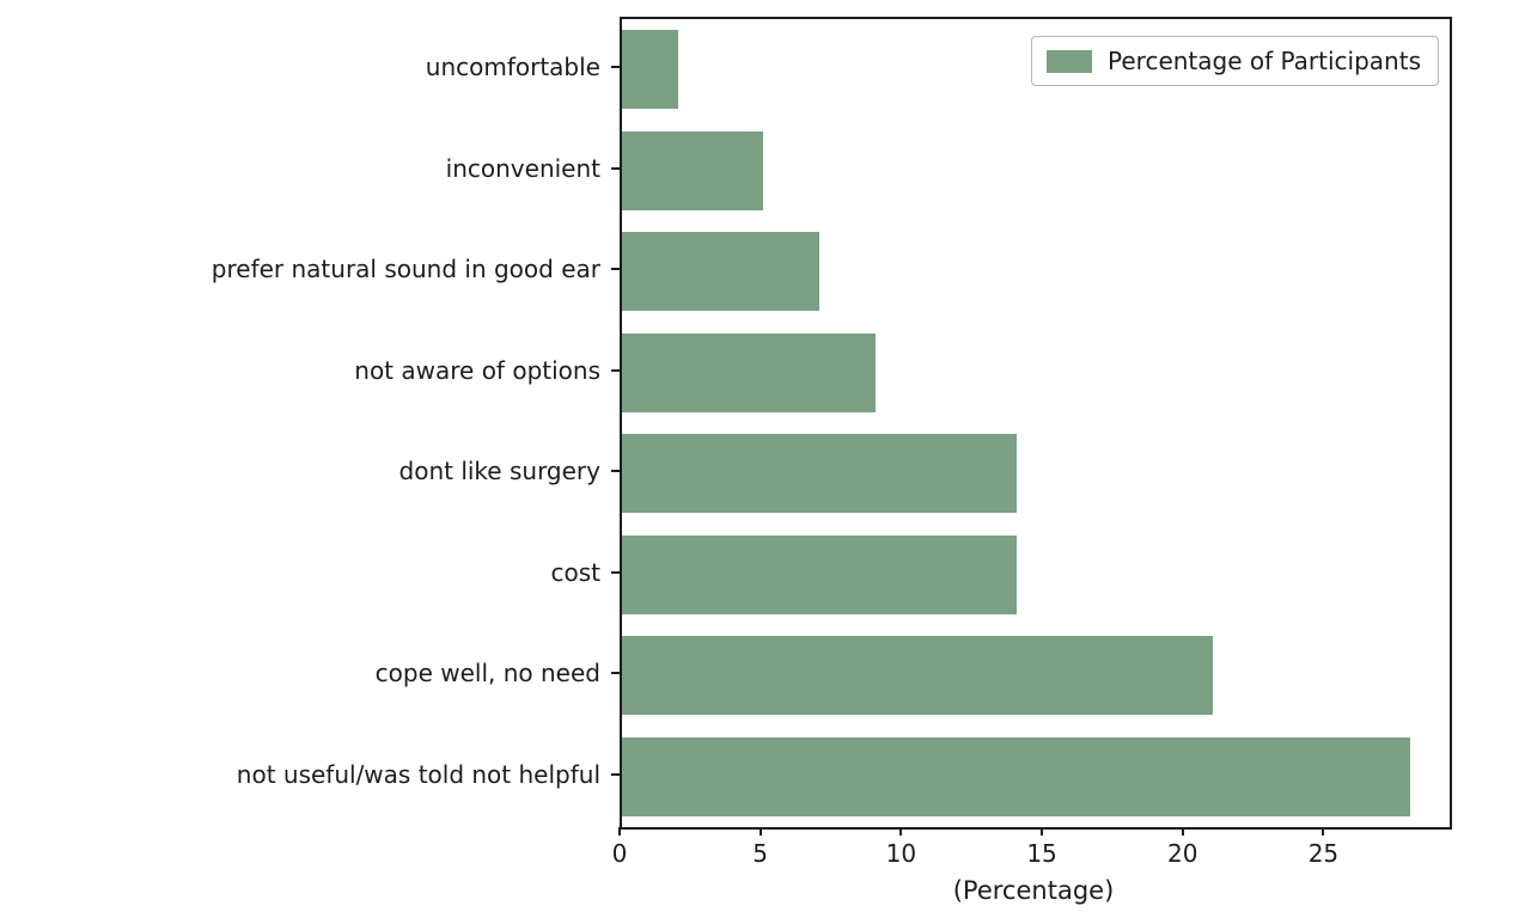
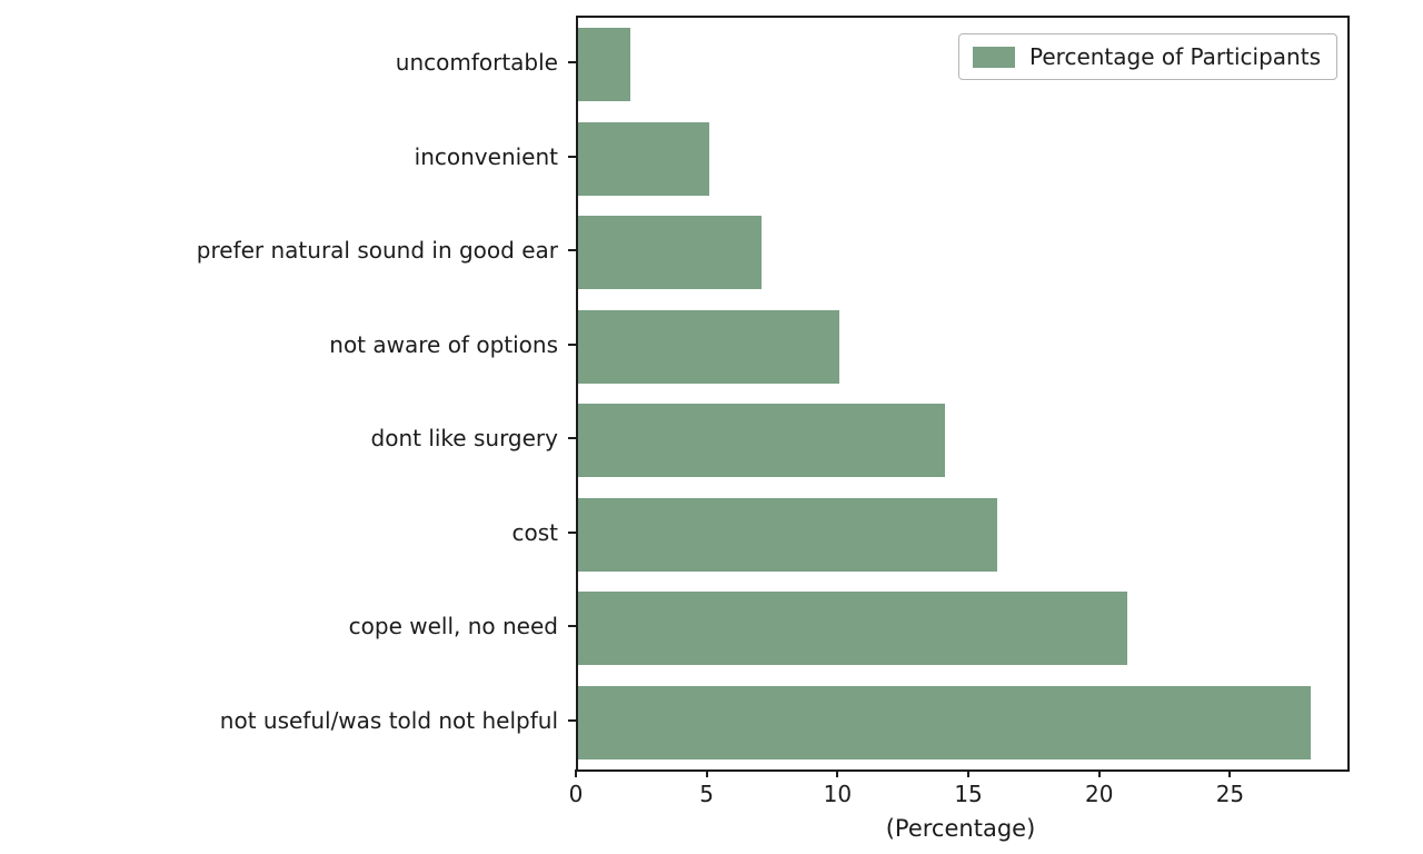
not aware of options: 9 -> 10
cost: 14 -> 16
